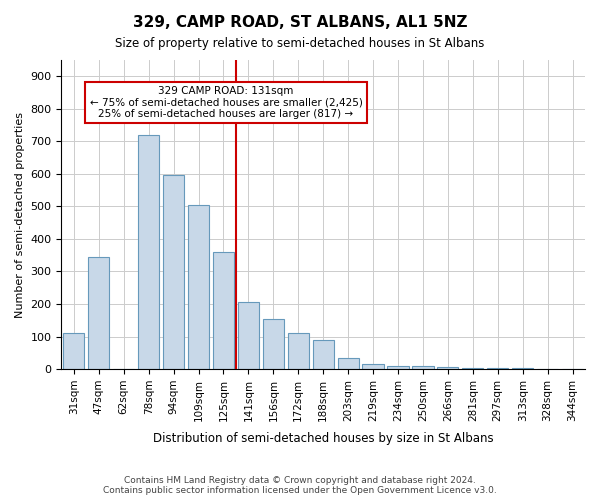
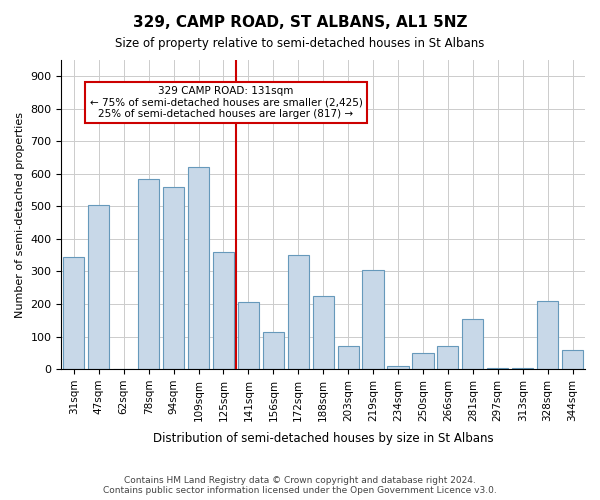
31sqm: 110 -> 345
47sqm: 345 -> 505
78sqm: 720 -> 585
94sqm: 595 -> 560
109sqm: 505 -> 620
156sqm: 155 -> 115
172sqm: 110 -> 350
188sqm: 90 -> 225
203sqm: 35 -> 70
219sqm: 15 -> 305
250sqm: 8 -> 50
266sqm: 5 -> 70
281sqm: 3 -> 155
328sqm: 1 -> 210
344sqm: 1 -> 60
